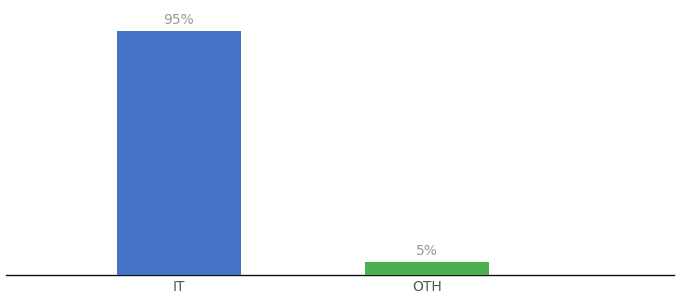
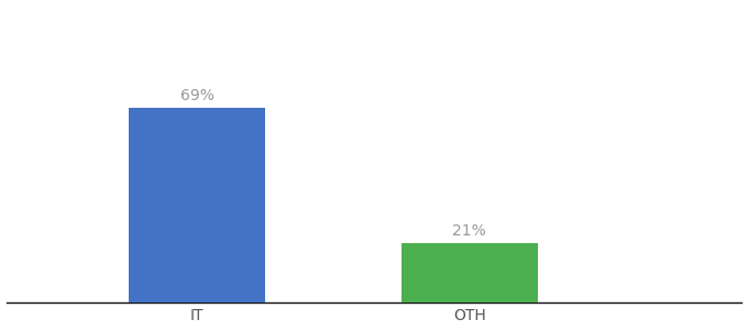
IT: 95% -> 69%
OTH: 5% -> 21%
